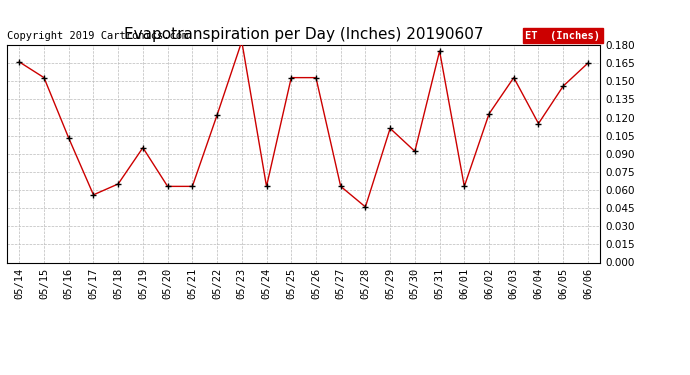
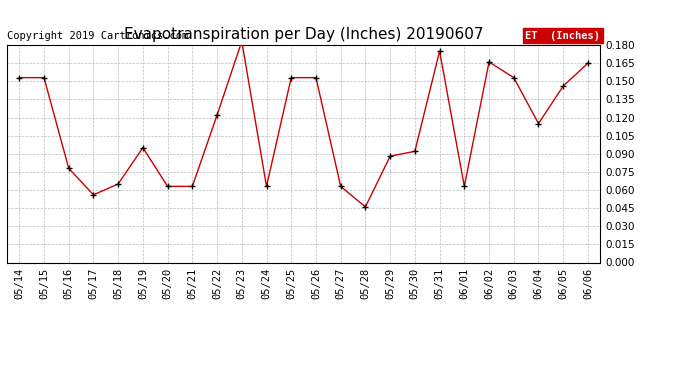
05/14: 0.166 -> 0.153
05/16: 0.103 -> 0.078
05/29: 0.111 -> 0.088
06/02: 0.123 -> 0.166
